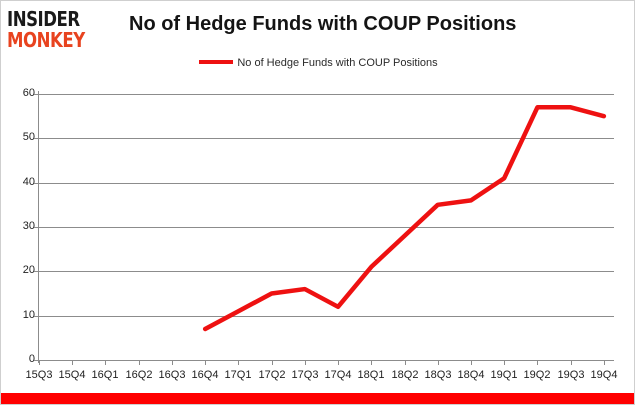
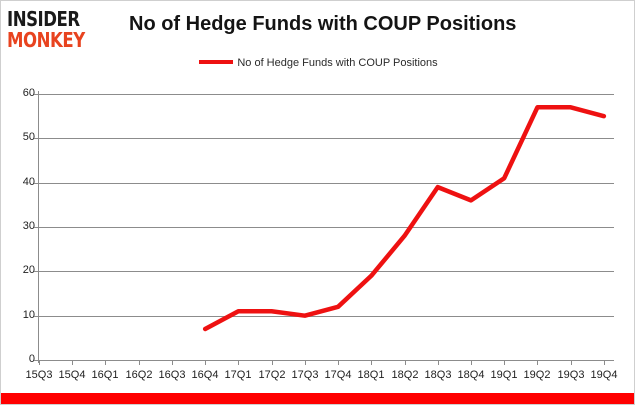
17Q2: 15 -> 11
17Q3: 16 -> 10
18Q1: 21 -> 19
18Q3: 35 -> 39
